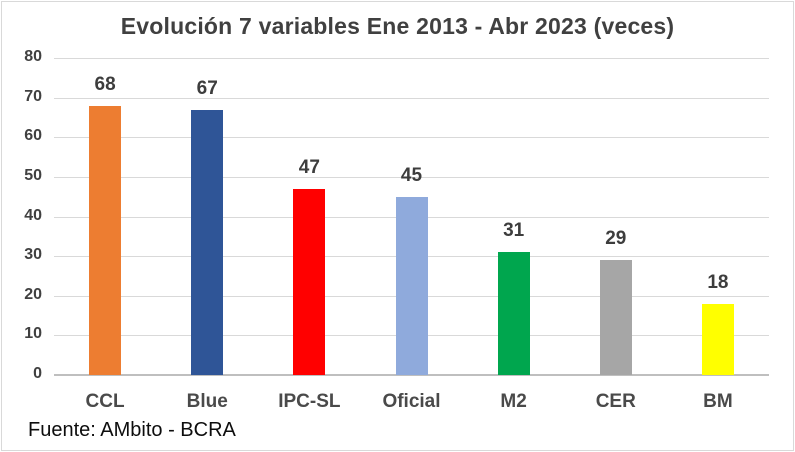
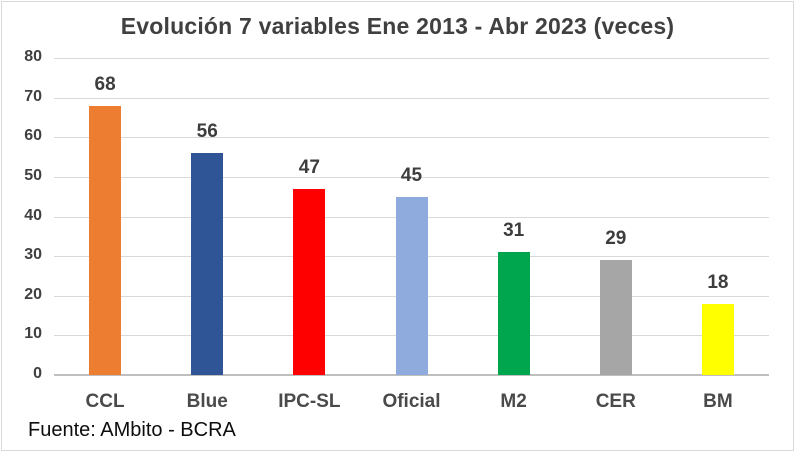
Blue: 67 -> 56
